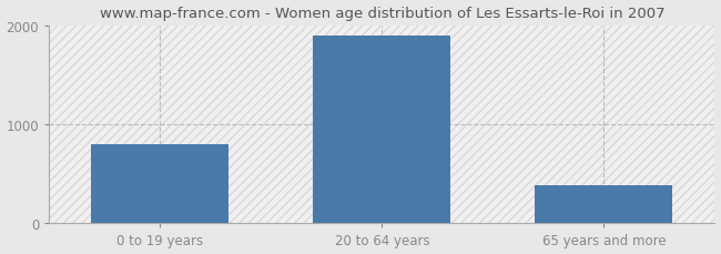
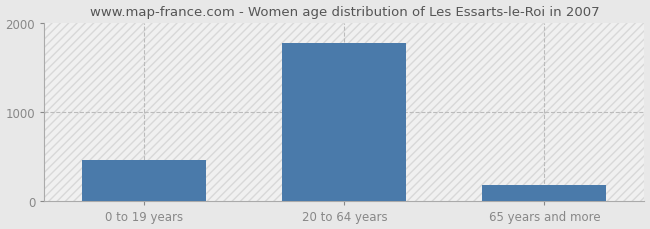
0 to 19 years: 800 -> 460
20 to 64 years: 1900 -> 1780
65 years and more: 380 -> 180
